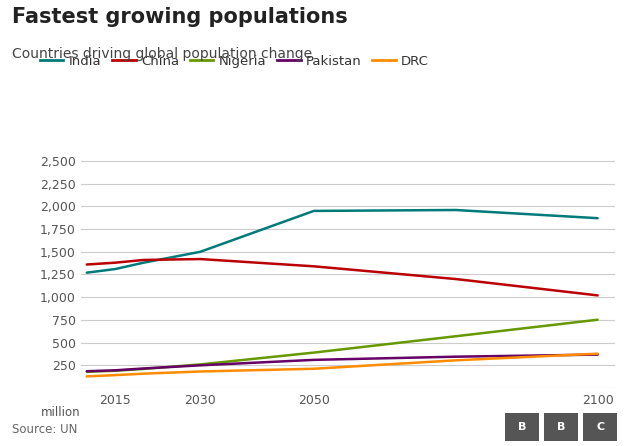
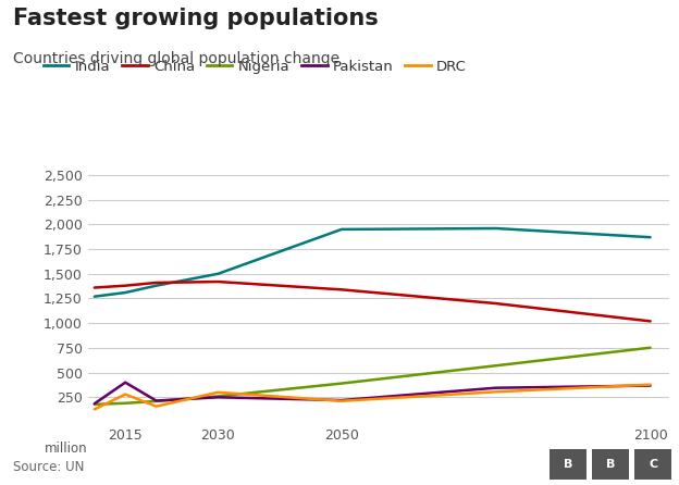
Pakistan/2015: 200 -> 400
DRC/2015: 140 -> 280
DRC/2030: 180 -> 300
Pakistan/2050: 310 -> 220
